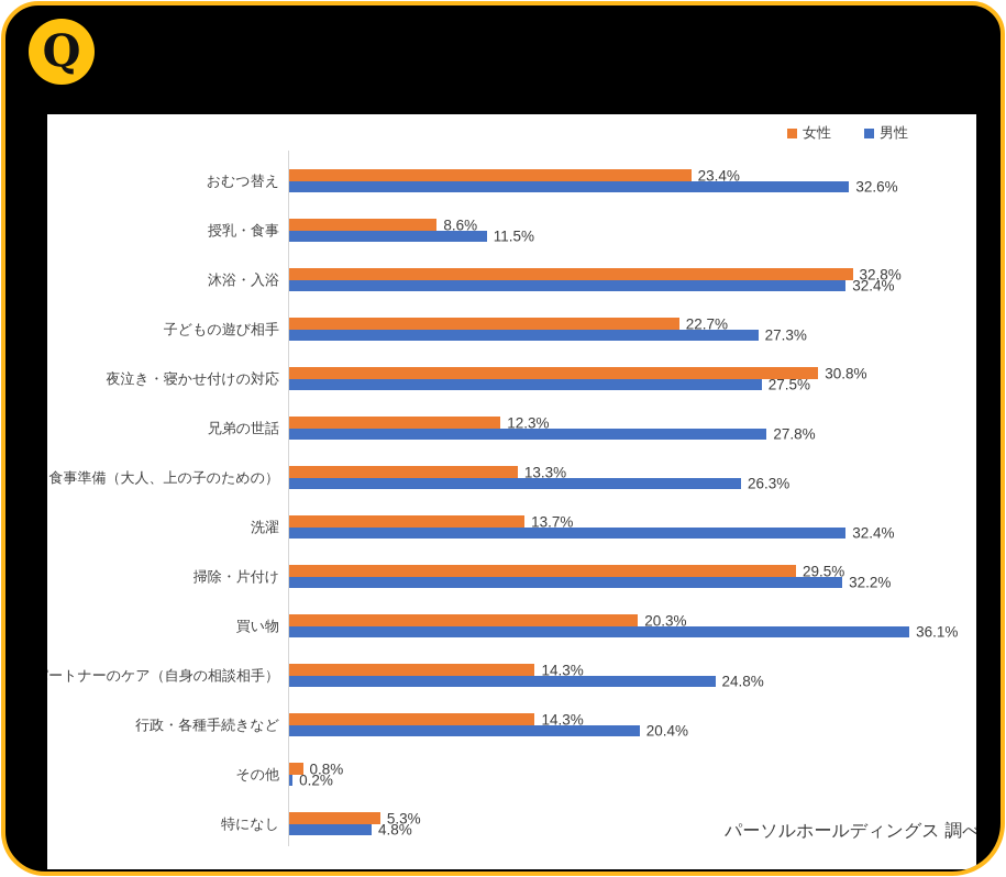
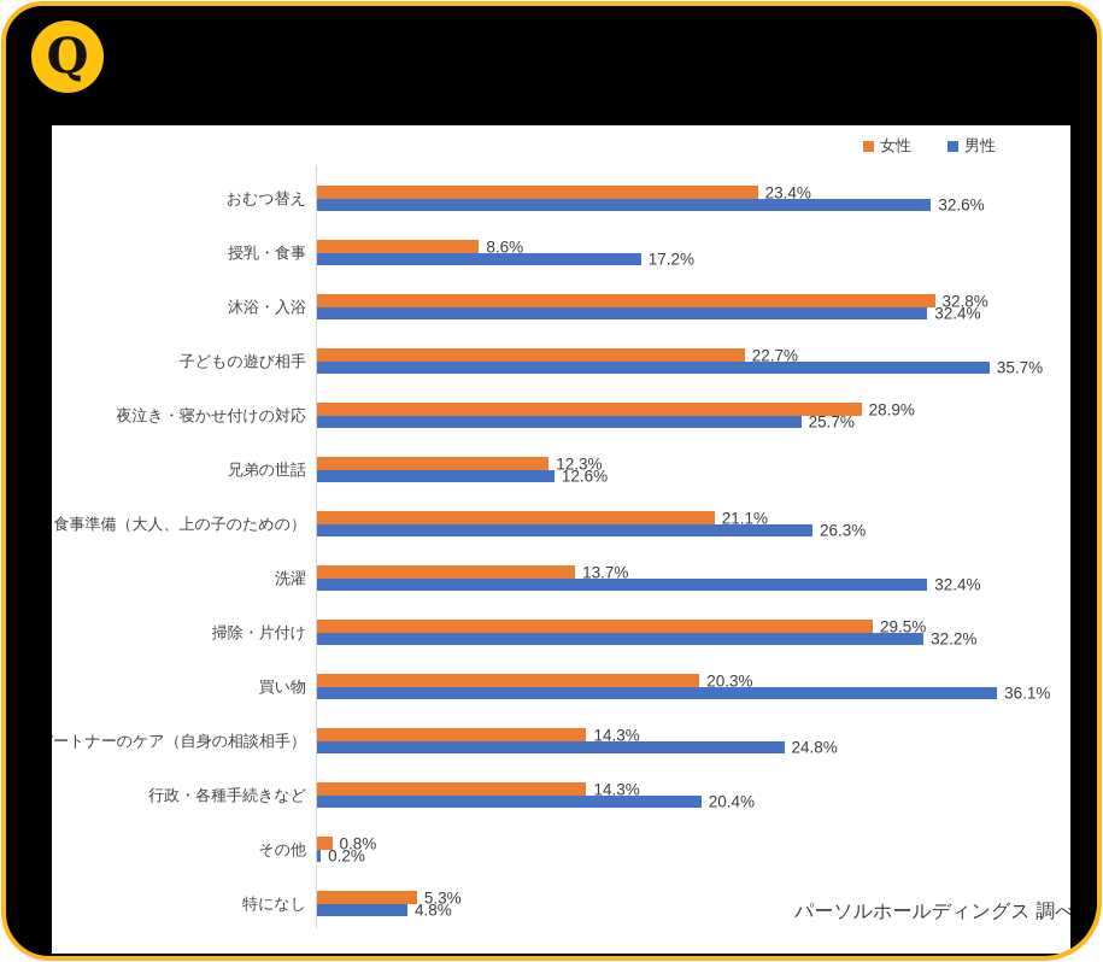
男性/授乳・食事: 11.5% -> 17.2%
男性/子どもの遊び相手: 27.3% -> 35.7%
女性/夜泣き・寝かせ付けの対応: 30.8% -> 28.9%
男性/夜泣き・寝かせ付けの対応: 27.5% -> 25.7%
男性/兄弟の世話: 27.8% -> 12.6%
女性/食事準備（大人、上の子のための）: 13.3% -> 21.1%
